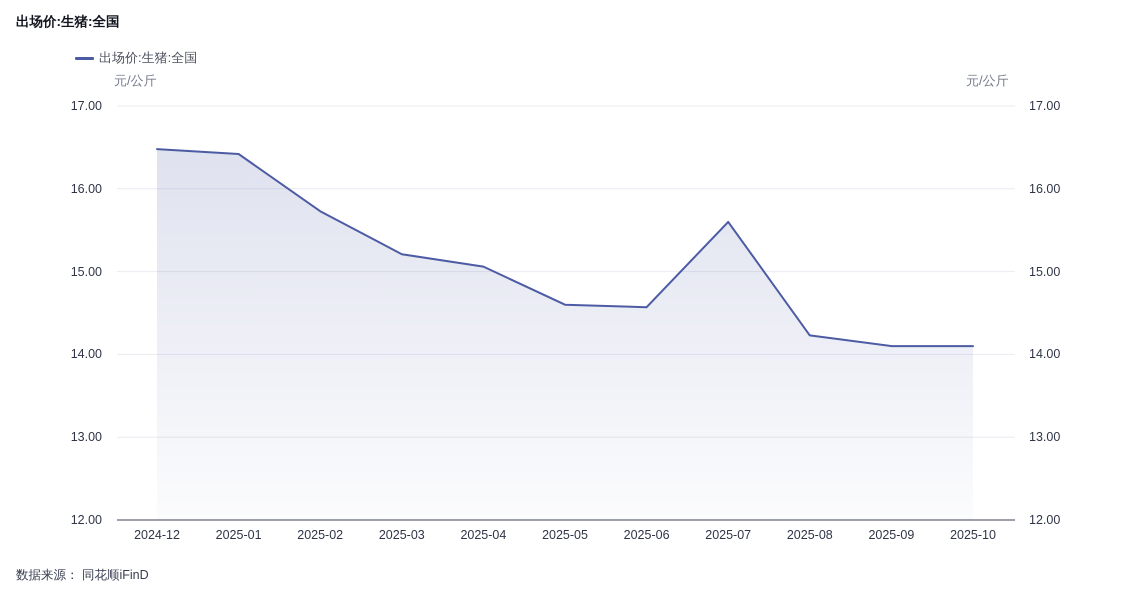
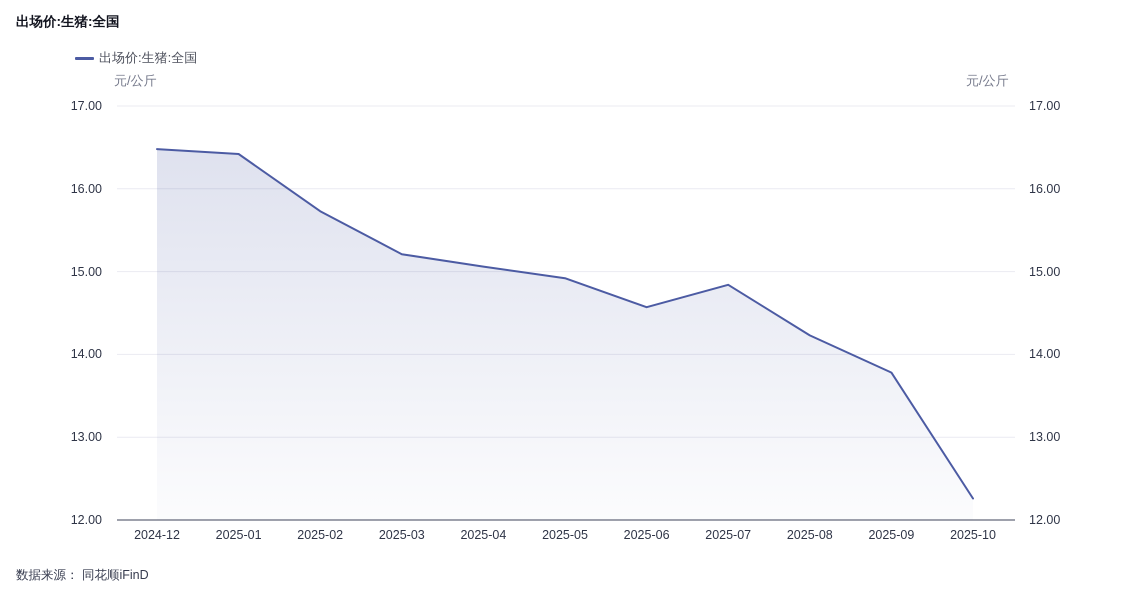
2025-05: 14.6 -> 14.9
2025-07: 15.6 -> 14.8
2025-09: 14.1 -> 13.8
2025-10: 14.1 -> 12.3
